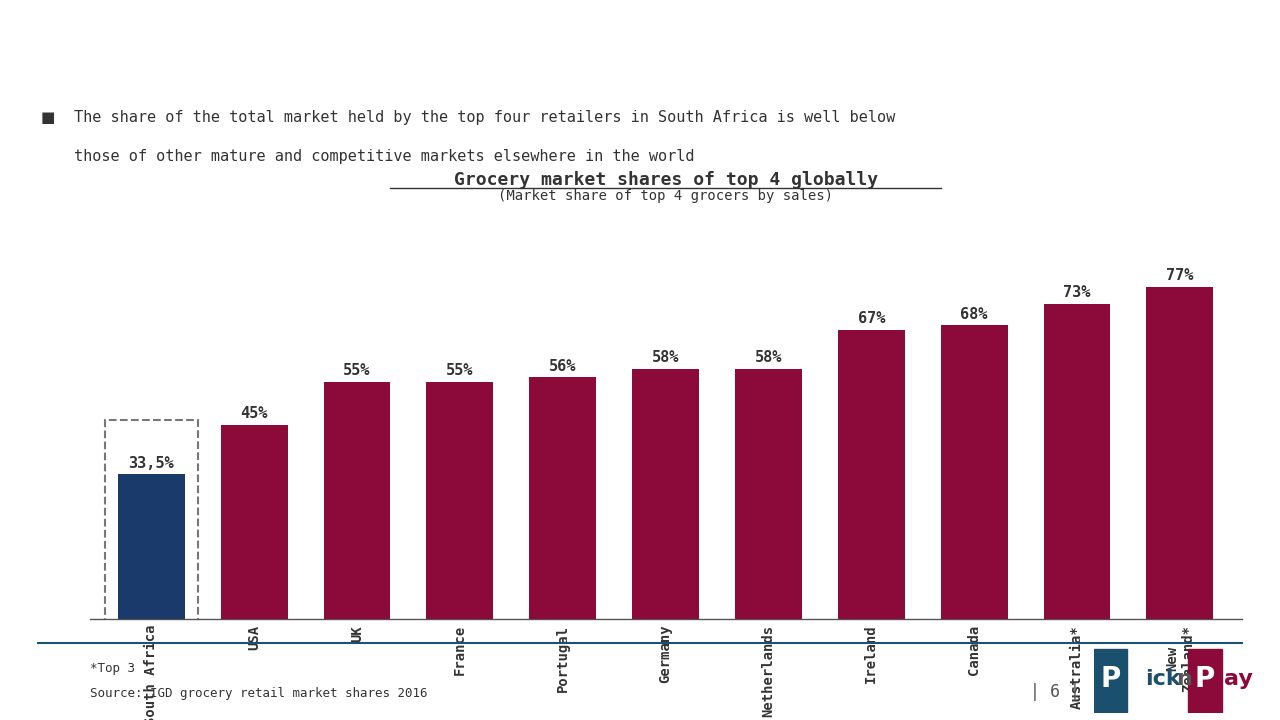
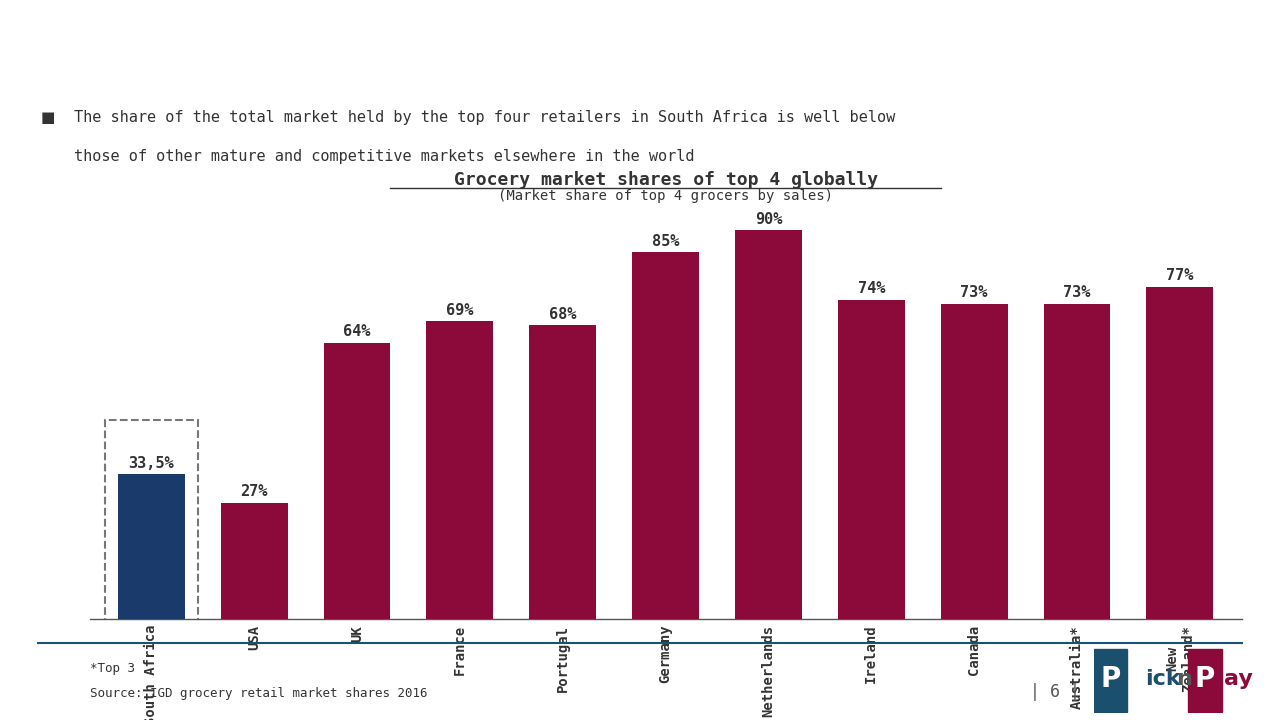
USA: 45% -> 27%
UK: 55% -> 64%
France: 55% -> 69%
Portugal: 56% -> 68%
Germany: 58% -> 85%
Netherlands: 58% -> 90%
Ireland: 67% -> 74%
Canada: 68% -> 73%
